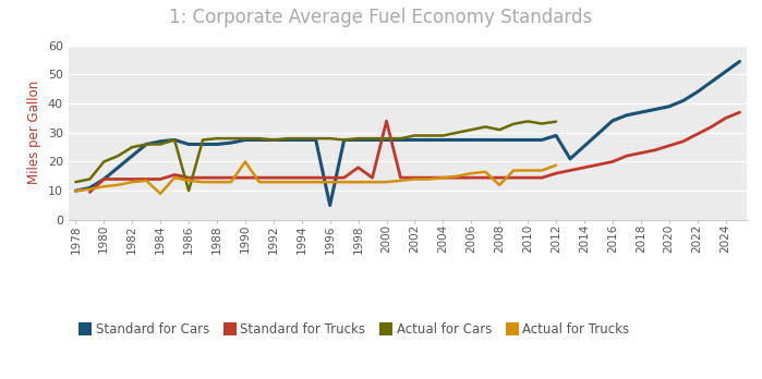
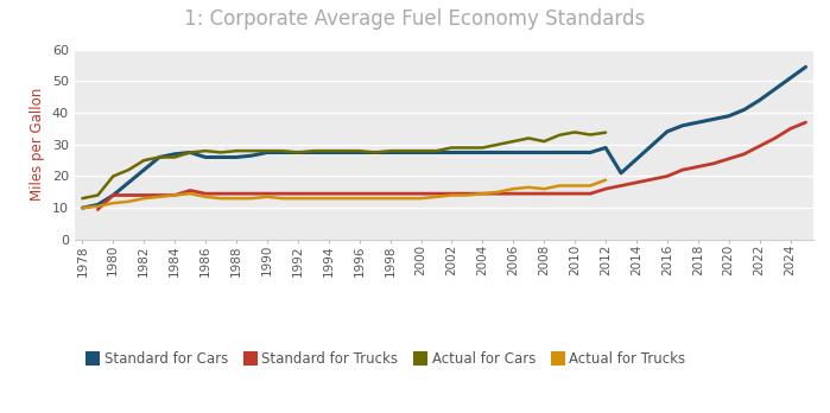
Actual for Trucks/1984: 9.0 -> 14.0
Actual for Cars/1986: 10.0 -> 28.0
Actual for Trucks/1990: 20.0 -> 13.5
Standard for Cars/1996: 5.0 -> 27.5
Standard for Trucks/1998: 18.0 -> 14.5
Standard for Trucks/2000: 34.0 -> 14.5
Actual for Trucks/2008: 12.0 -> 16.0
